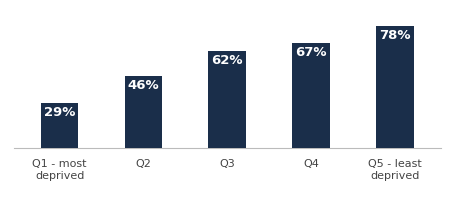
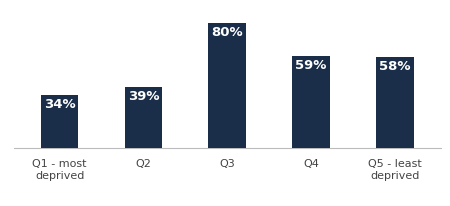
Q1 - most deprived: 29% -> 34%
Q2: 46% -> 39%
Q3: 62% -> 80%
Q4: 67% -> 59%
Q5 - least deprived: 78% -> 58%
